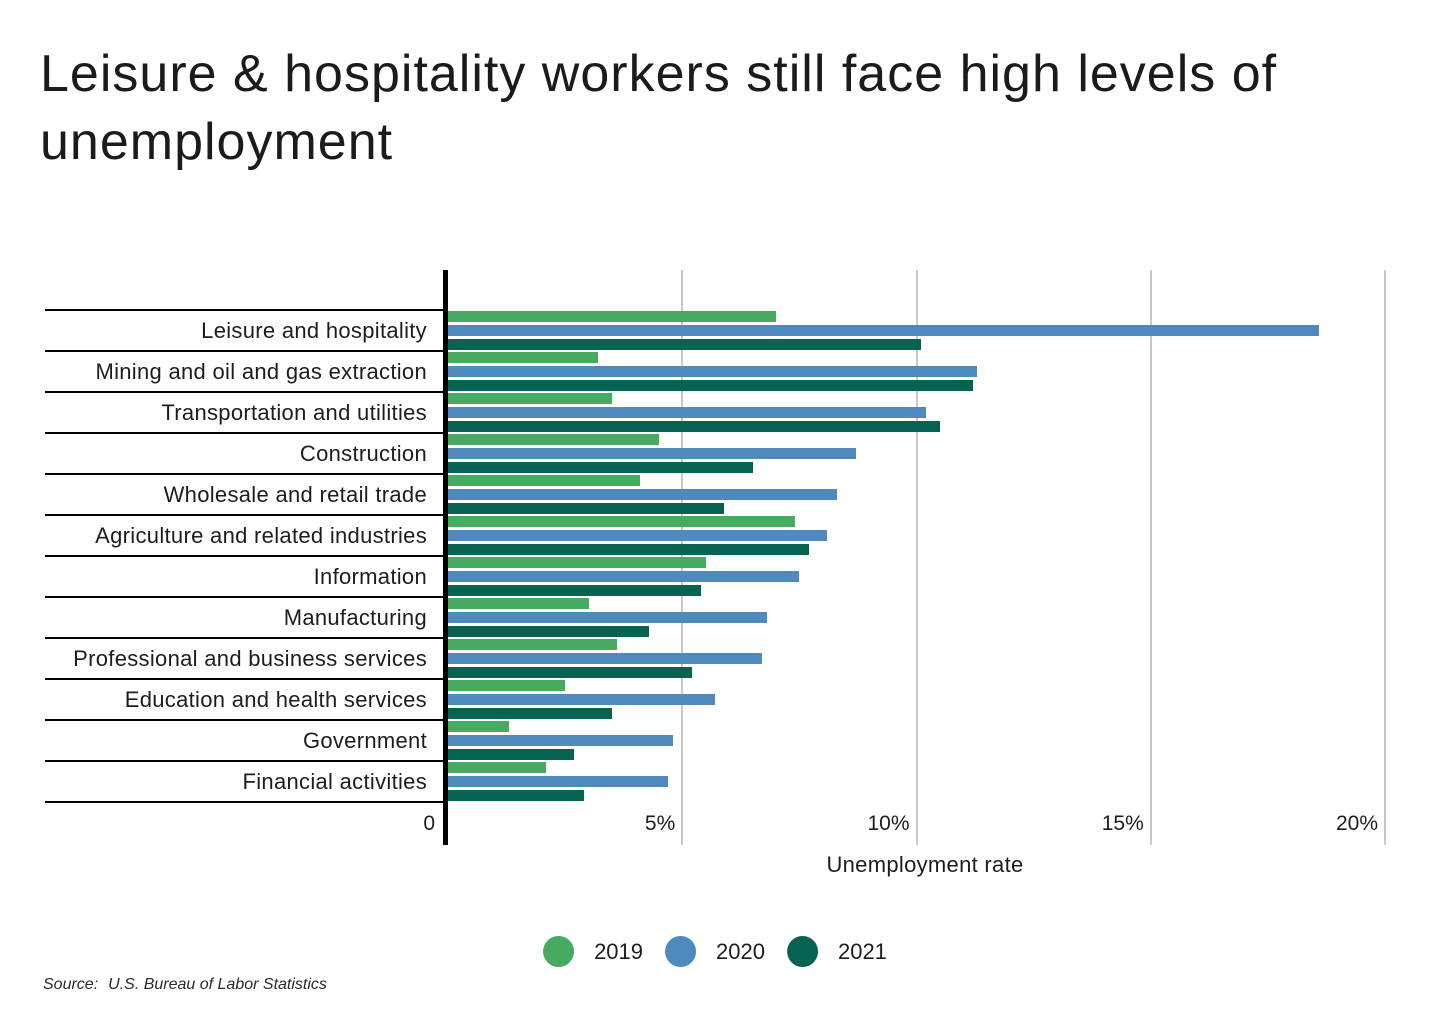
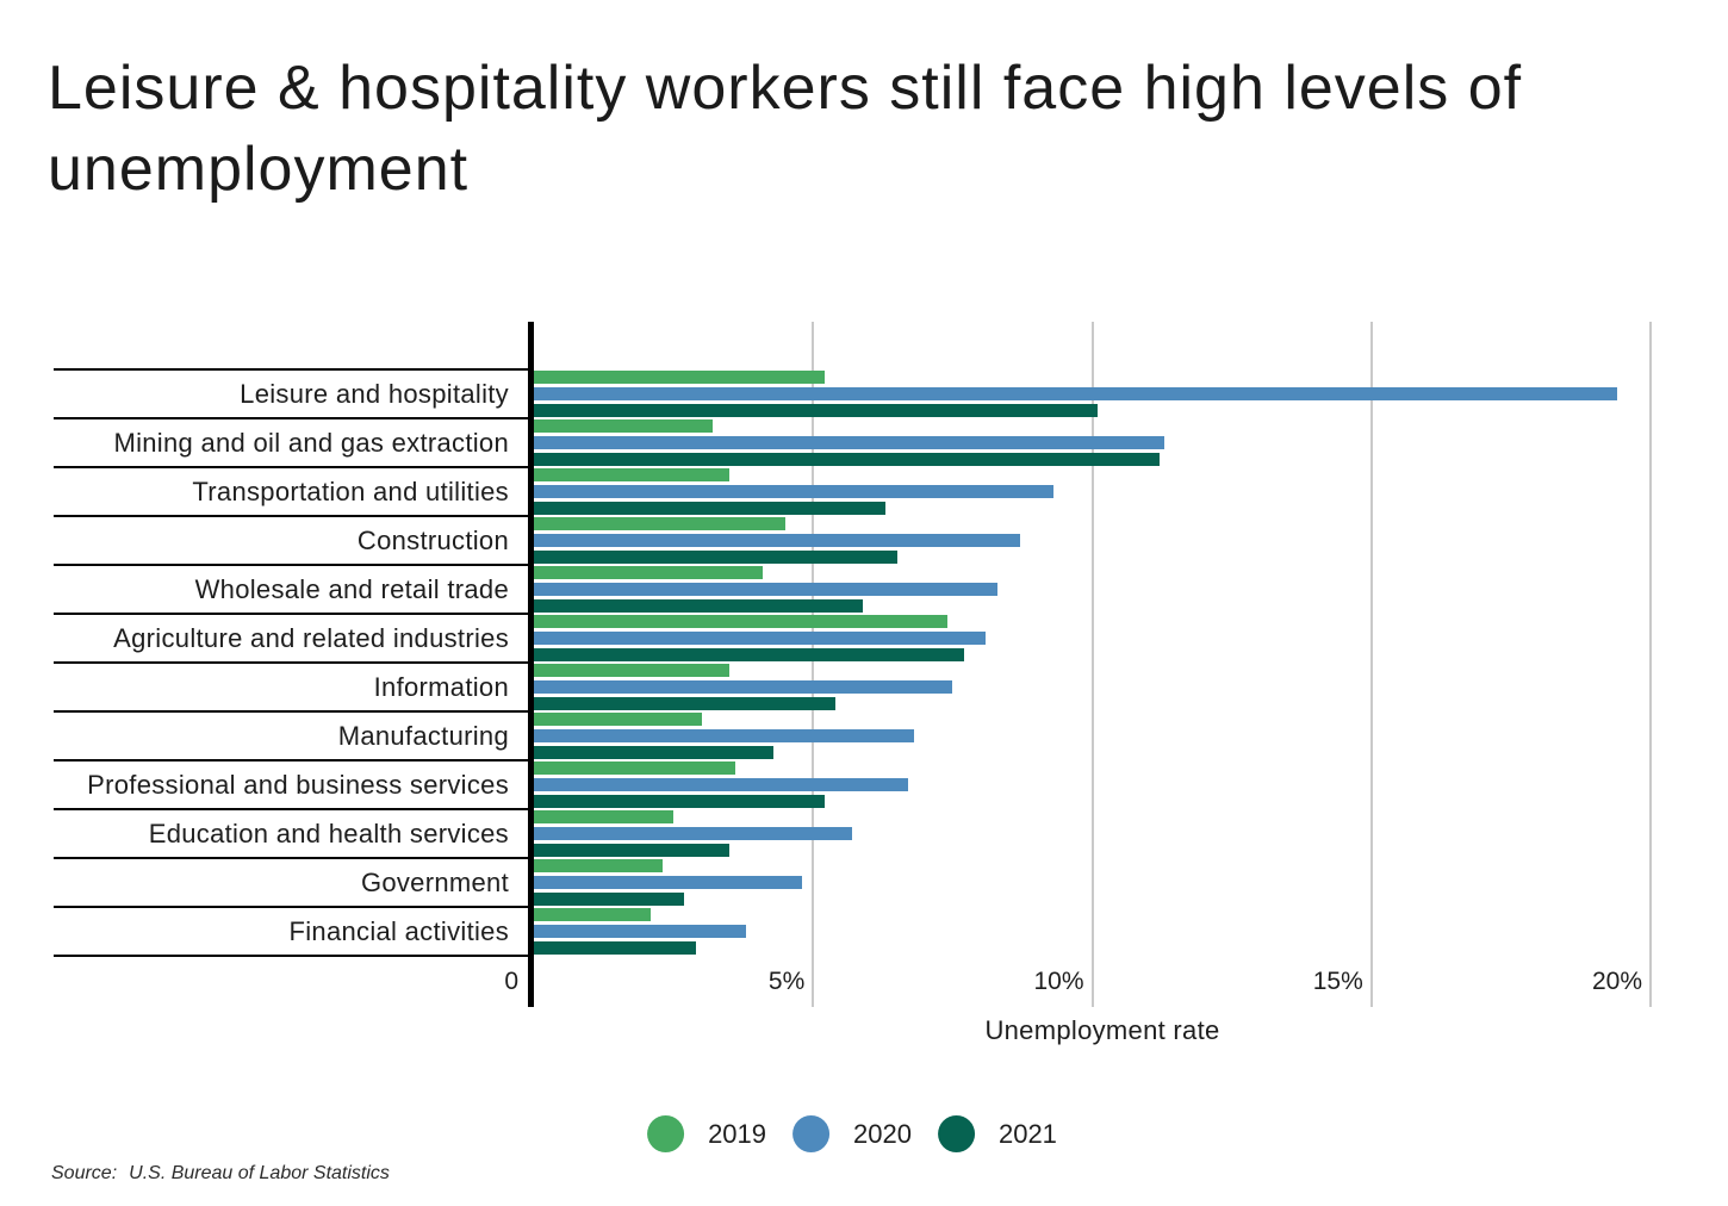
2019/Leisure and hospitality: 7.0% -> 5.2%
2020/Leisure and hospitality: 18.6% -> 19.4%
2020/Transportation and utilities: 10.2% -> 9.3%
2021/Transportation and utilities: 10.5% -> 6.3%
2019/Information: 5.5% -> 3.5%
2019/Government: 1.3% -> 2.3%
2020/Financial activities: 4.7% -> 3.8%
